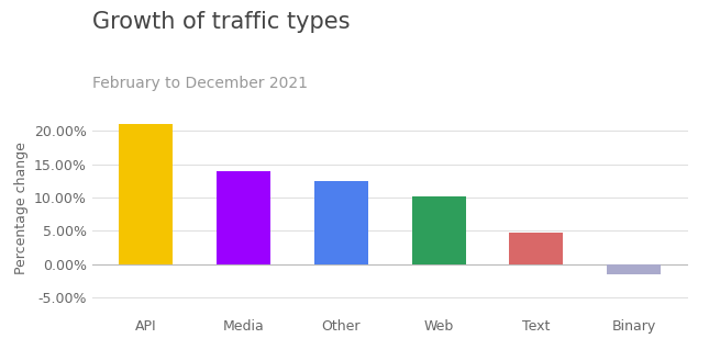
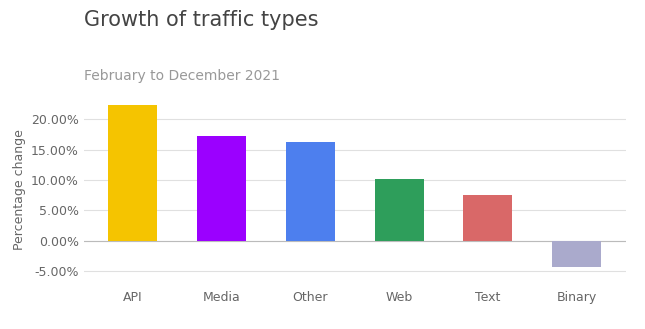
API: 21.0% -> 22.4%
Media: 14.0% -> 17.2%
Other: 12.5% -> 16.2%
Text: 4.8% -> 7.6%
Binary: -1.5% -> -4.4%
